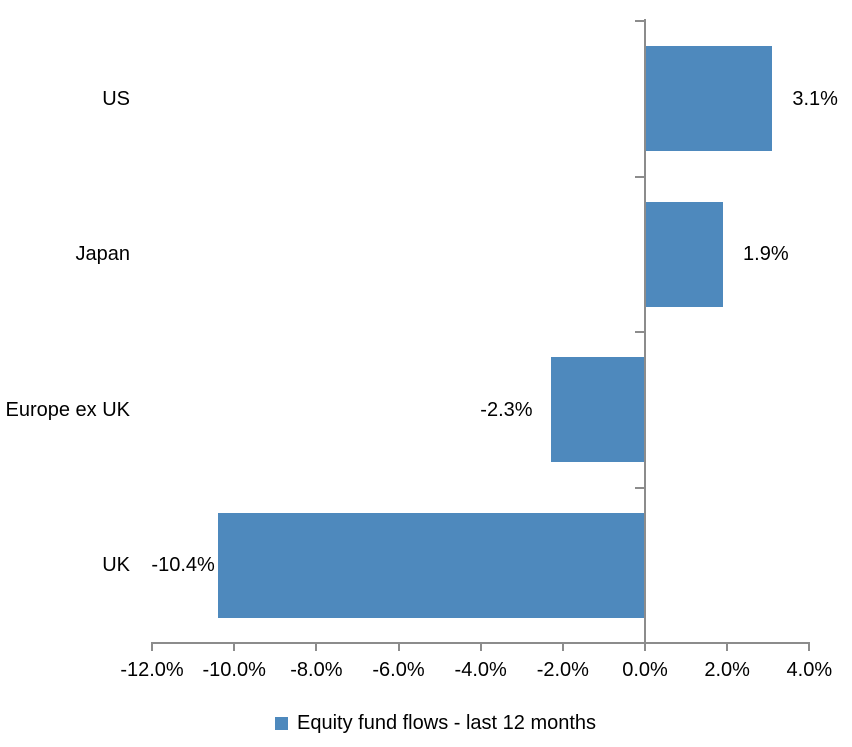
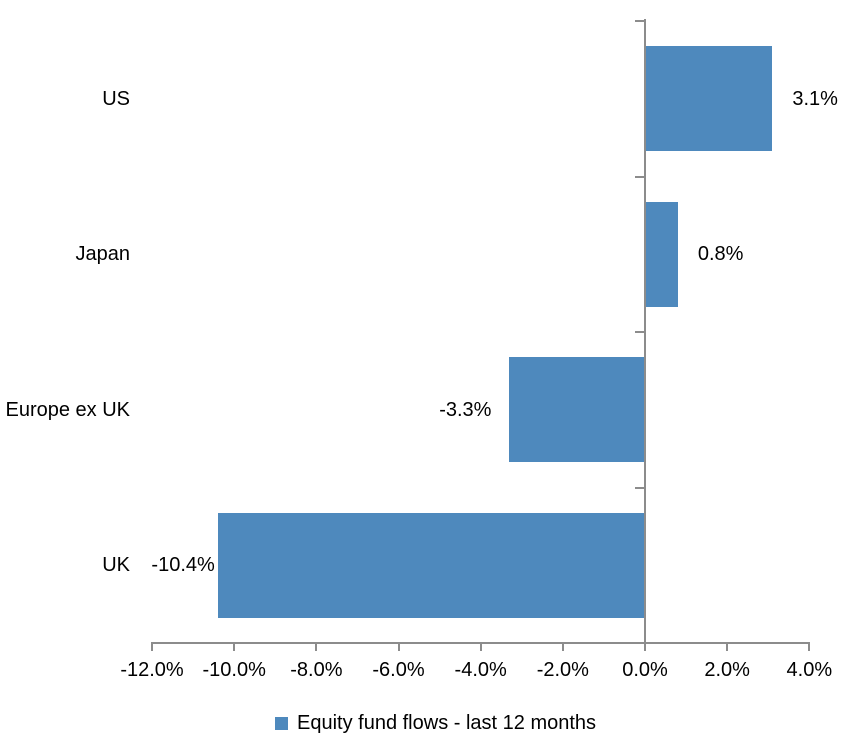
Japan: 1.9% -> 0.8%
Europe ex UK: -2.3% -> -3.3%
